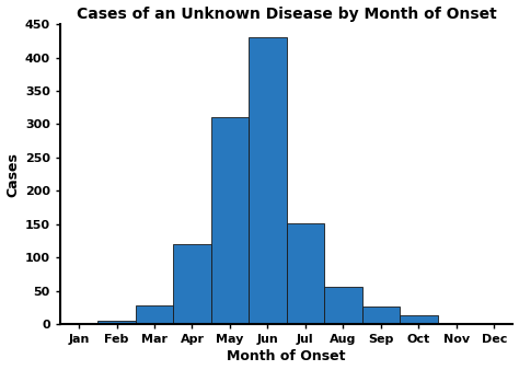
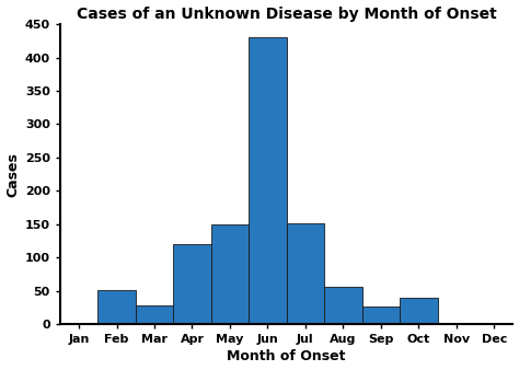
Feb: 5 -> 52
May: 310 -> 150
Oct: 14 -> 40
